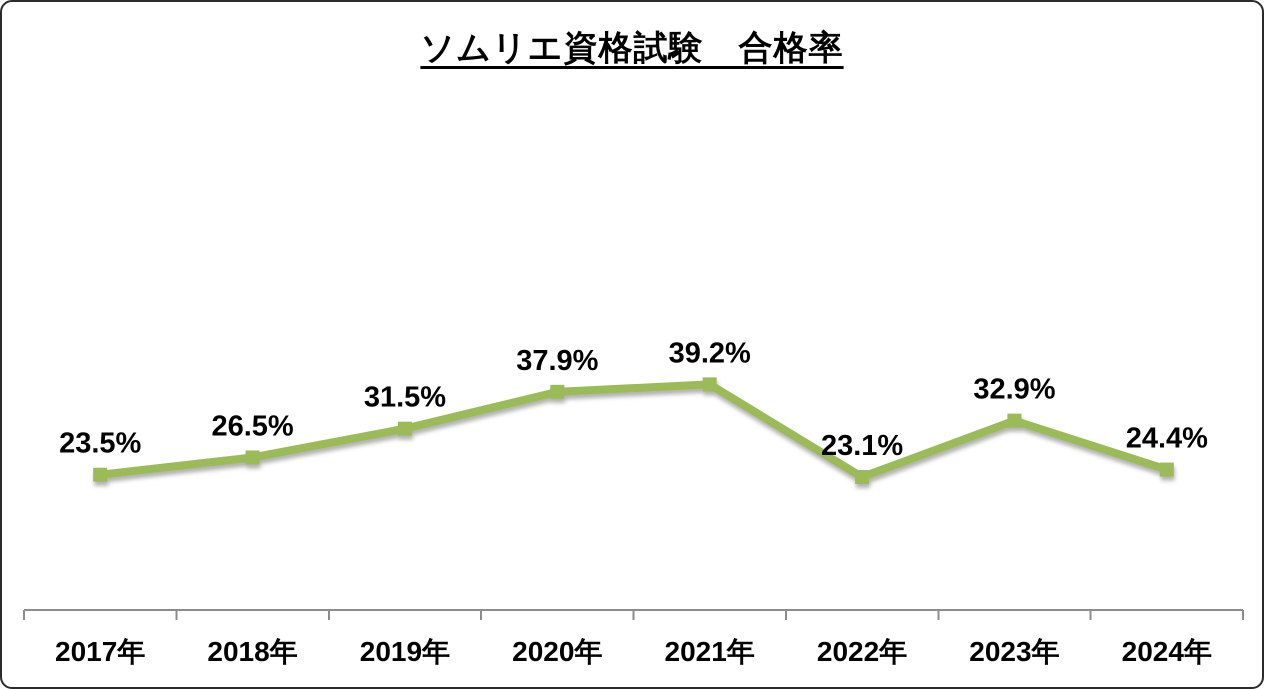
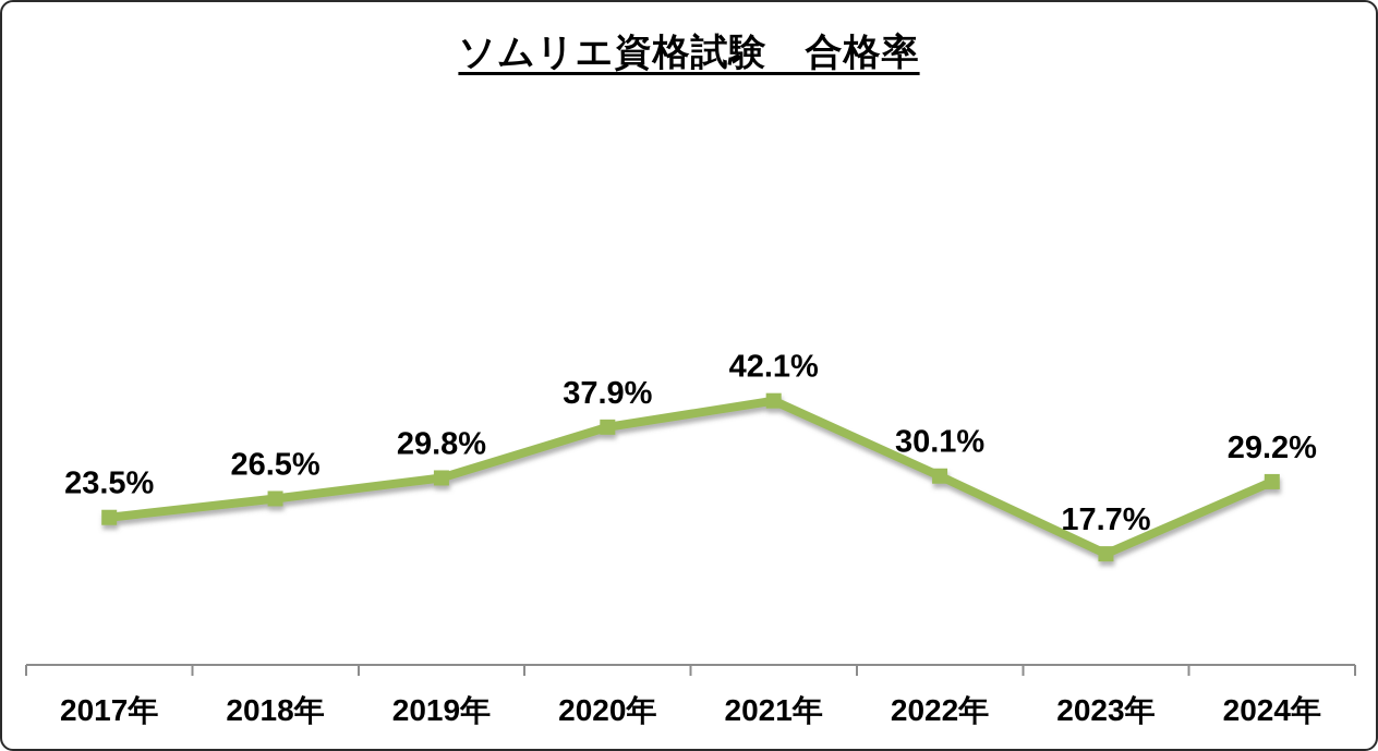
2019年: 31.5% -> 29.8%
2021年: 39.2% -> 42.1%
2022年: 23.1% -> 30.1%
2023年: 32.9% -> 17.7%
2024年: 24.4% -> 29.2%
